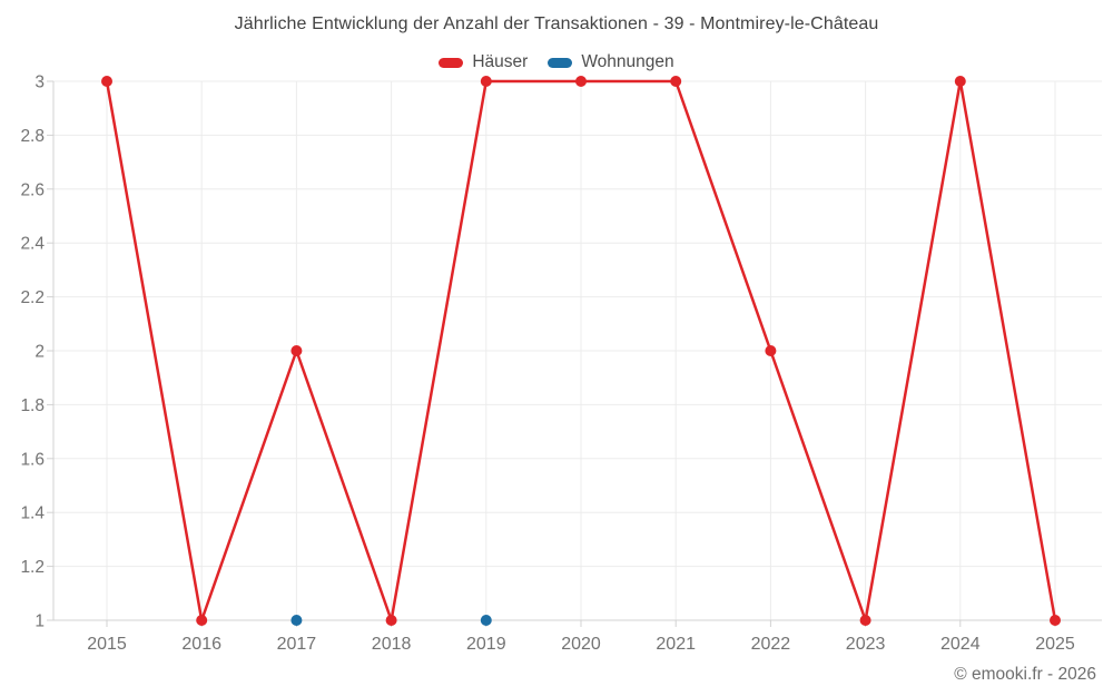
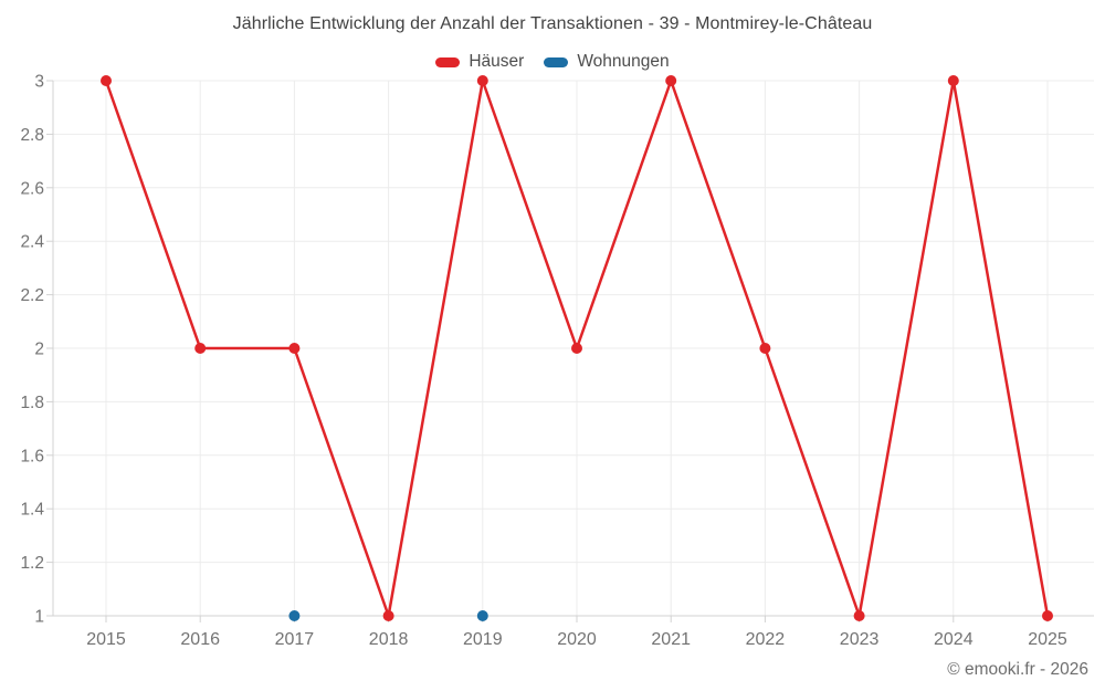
Häuser/2016: 1 -> 2
Häuser/2020: 3 -> 2
